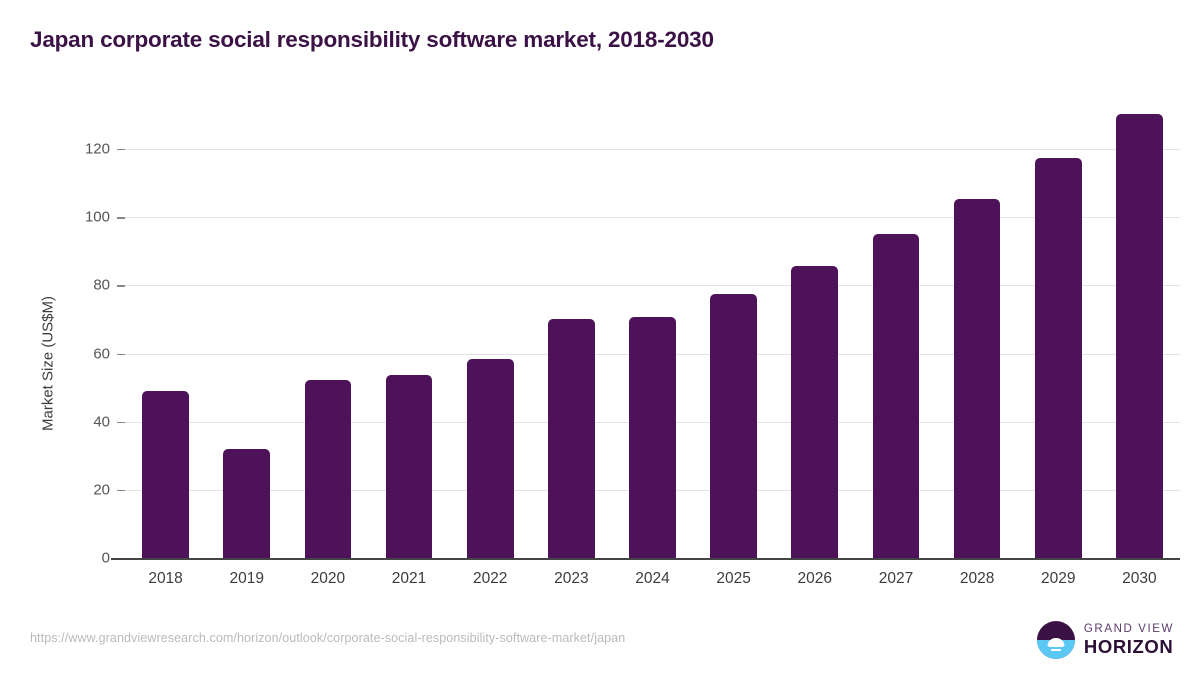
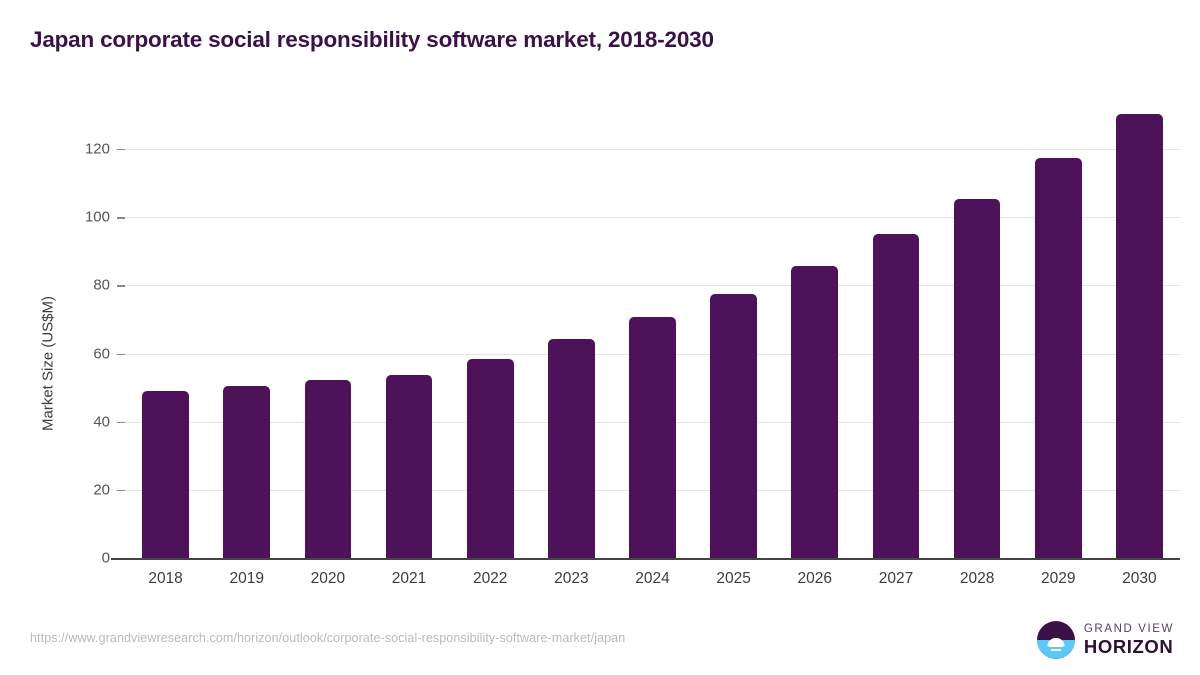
2019: 32 -> 50
2023: 70 -> 64
